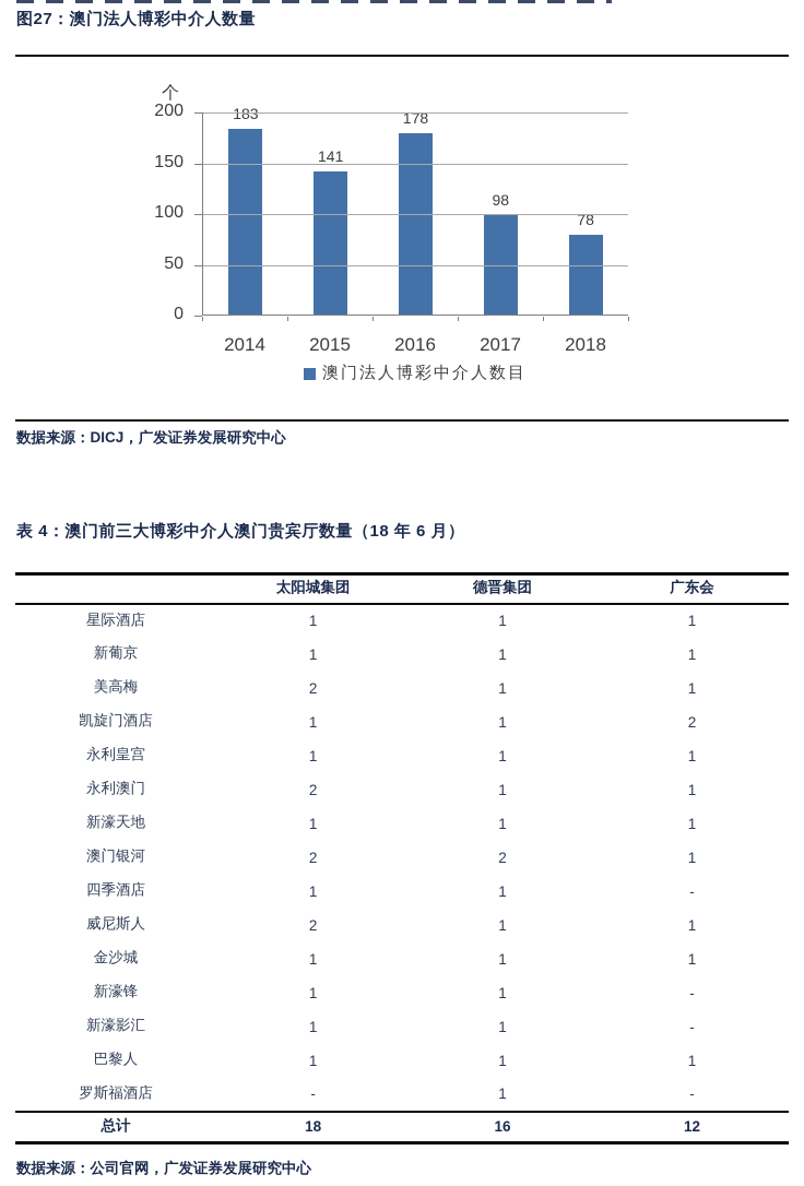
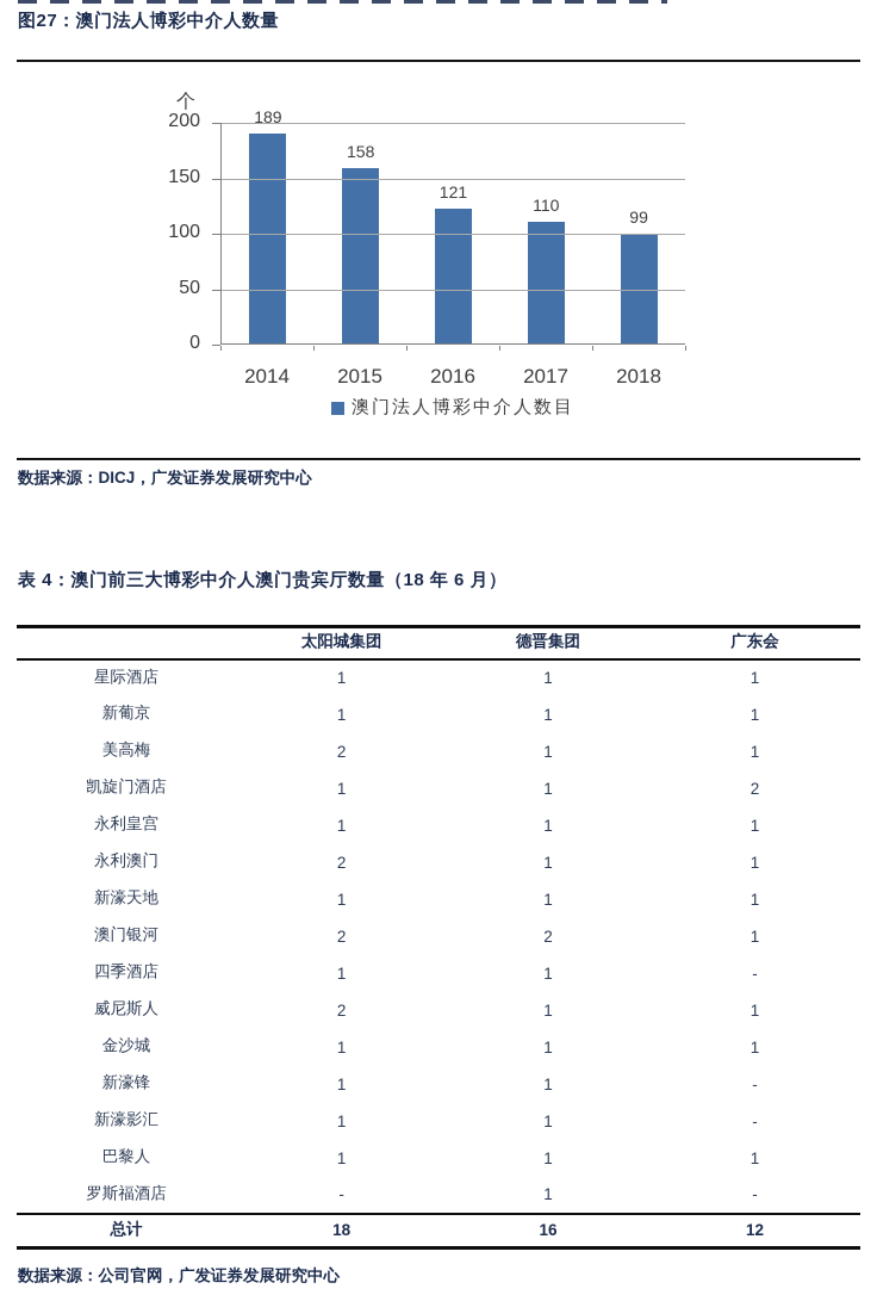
2014: 183 -> 189
2015: 141 -> 158
2016: 178 -> 121
2017: 98 -> 110
2018: 78 -> 99
